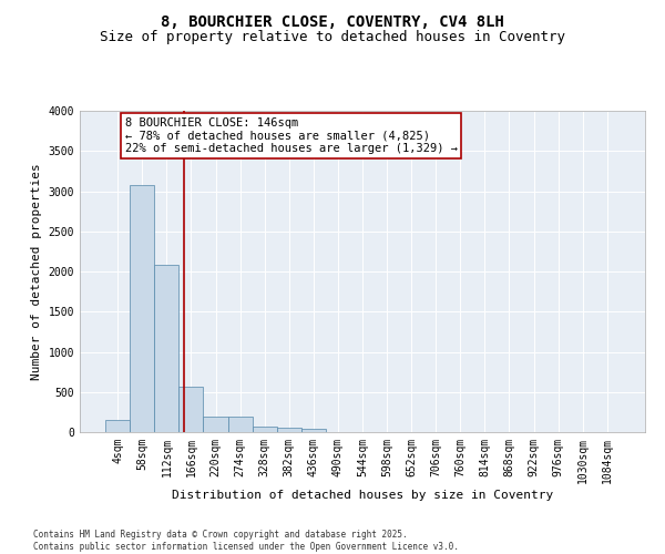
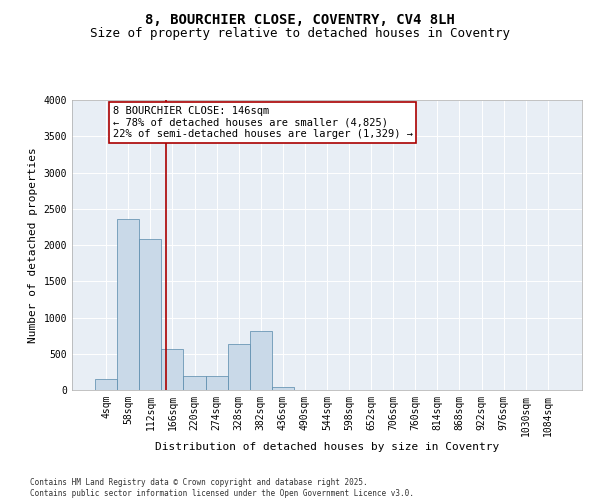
58sqm: 3070 -> 2360
328sqm: 80 -> 640
382sqm: 60 -> 820
